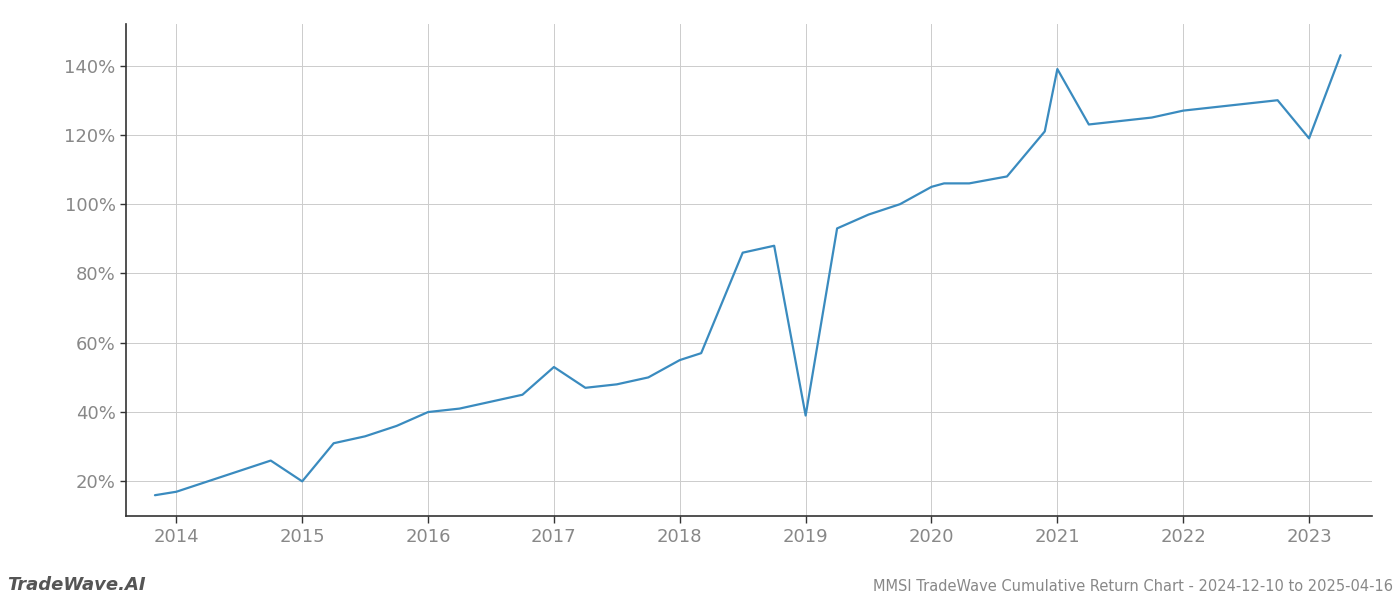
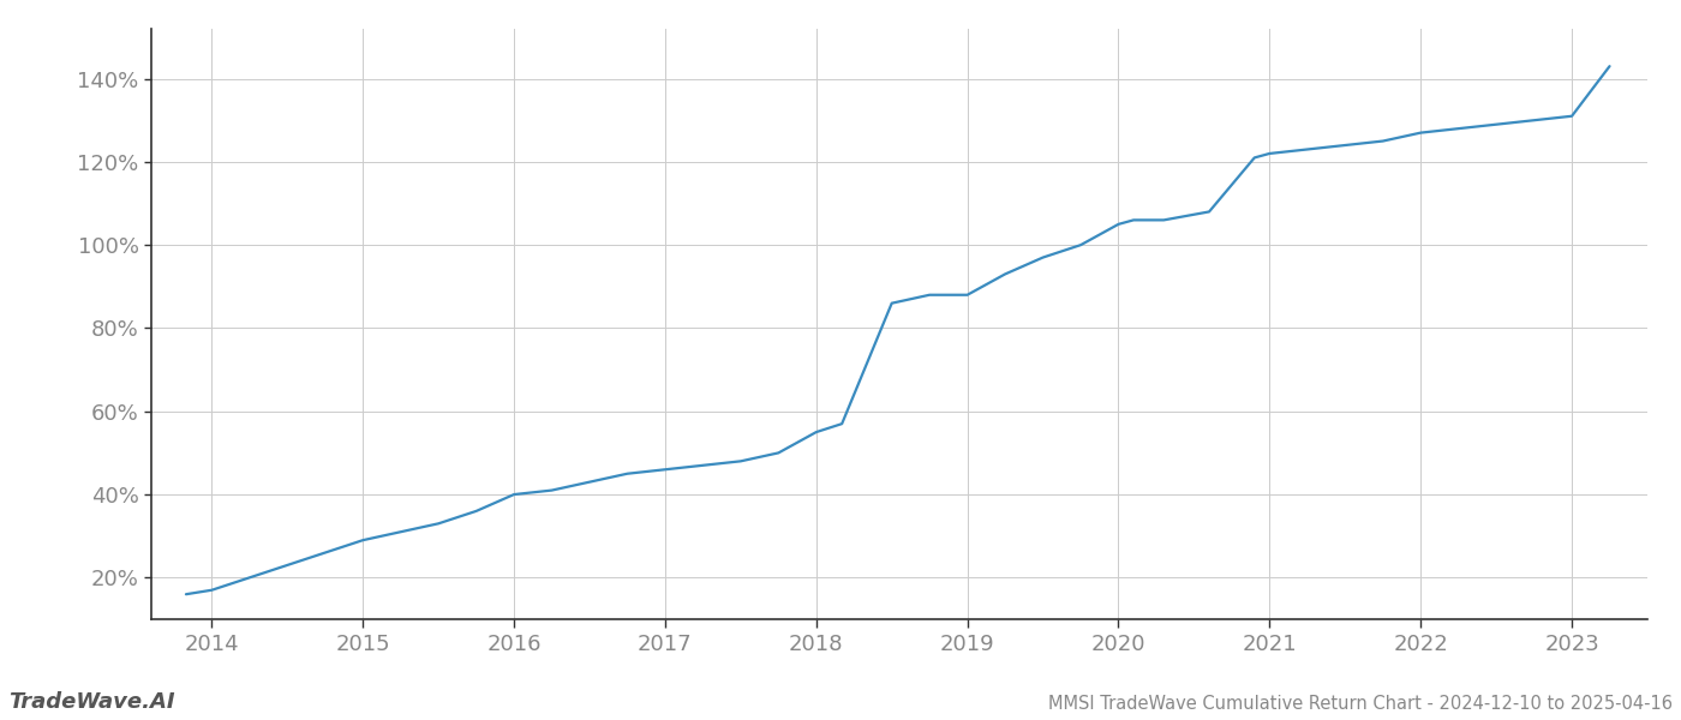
2015: 20% -> 29%
2017: 53% -> 46%
2019: 39% -> 88%
2021: 139% -> 122%
2023: 119% -> 131%
